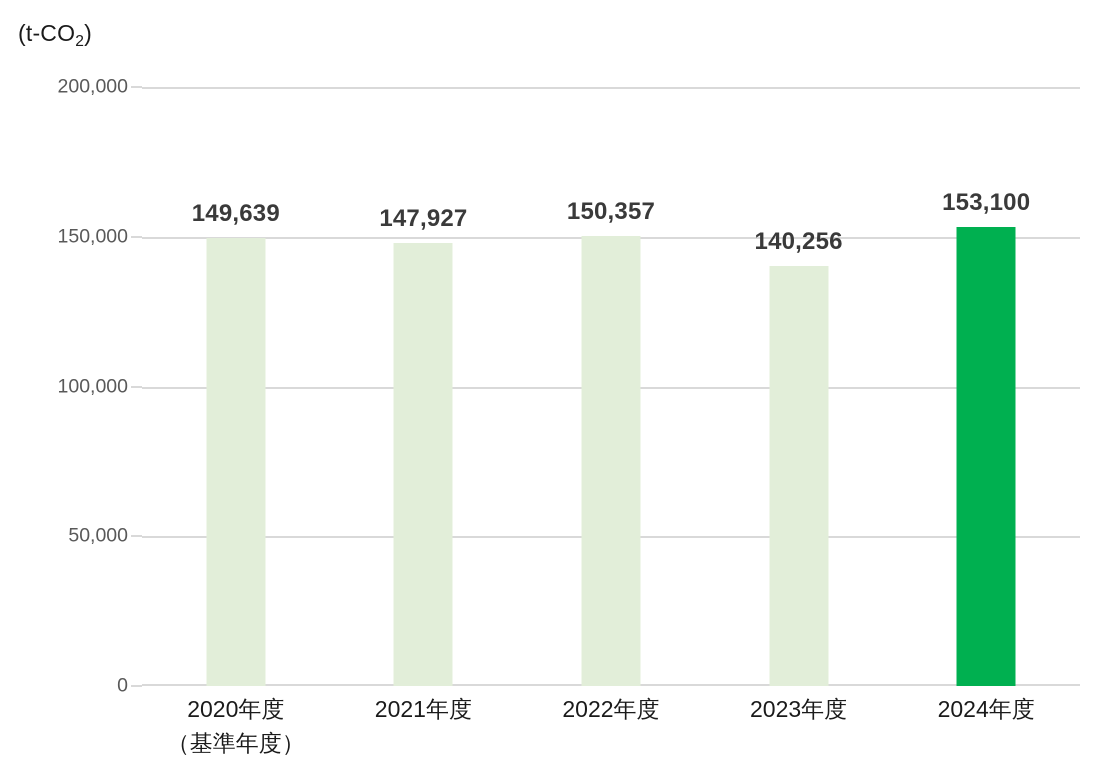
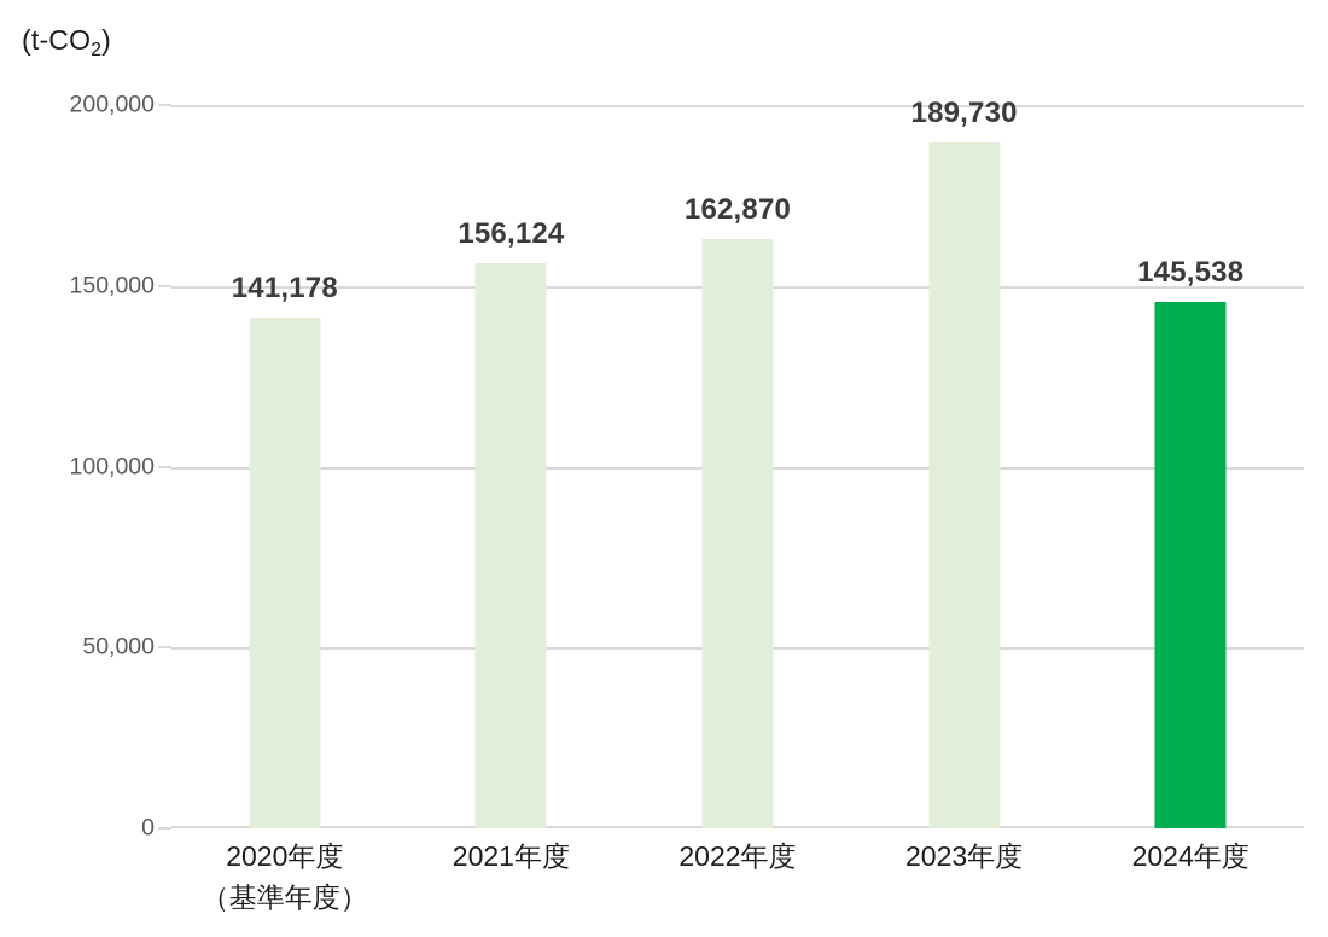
2020年度: 149,639 -> 141,178
2021年度: 147,927 -> 156,124
2022年度: 150,357 -> 162,870
2023年度: 140,256 -> 189,730
2024年度: 153,100 -> 145,538
